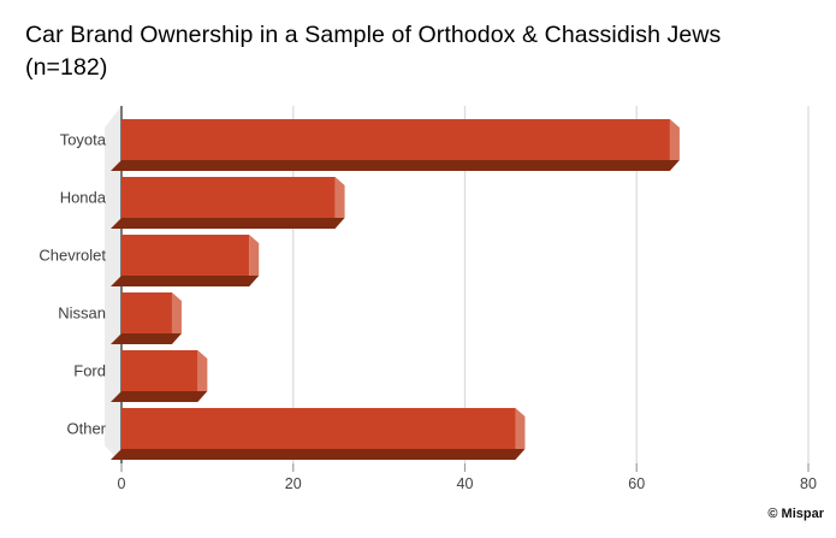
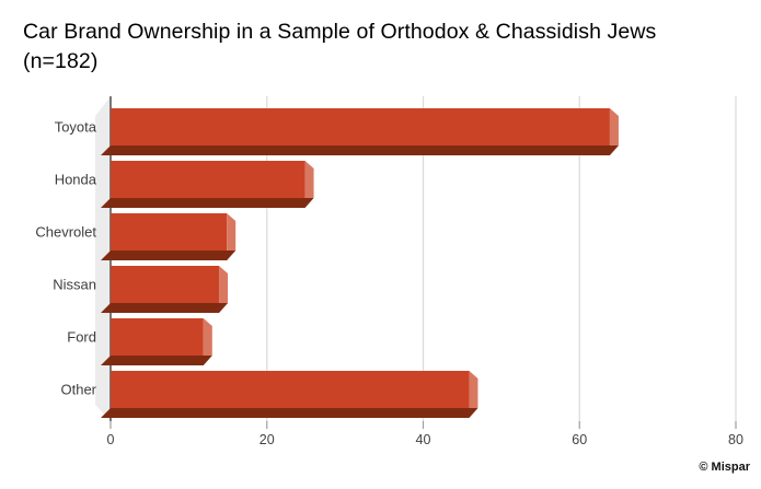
Nissan: 7 -> 15
Ford: 10 -> 13
